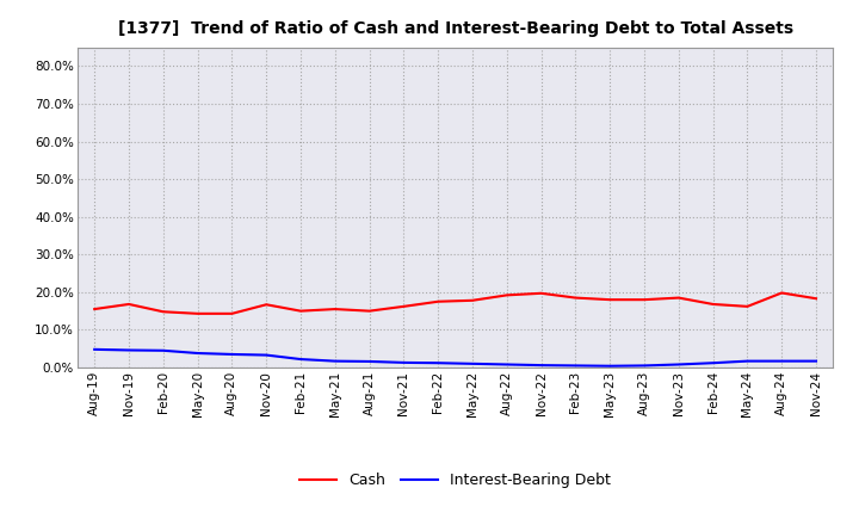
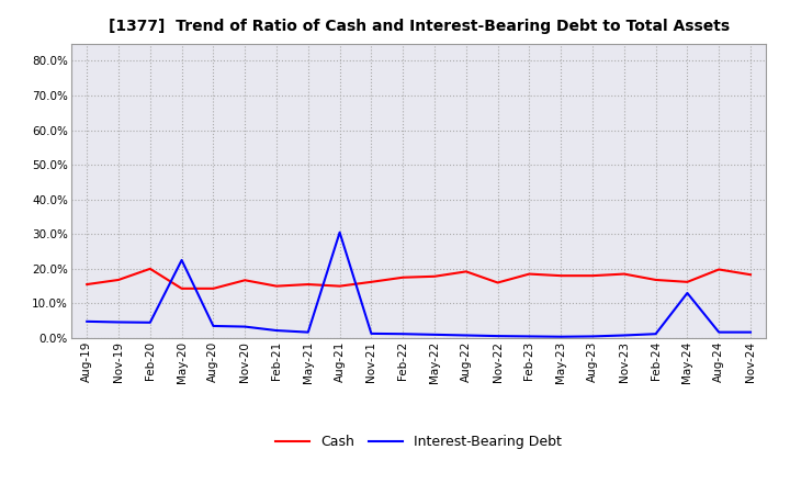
Cash/Feb-20: 14.8% -> 20.0%
Interest-Bearing Debt/May-20: 3.8% -> 22.5%
Interest-Bearing Debt/Aug-21: 1.6% -> 30.5%
Cash/Nov-22: 19.7% -> 16.0%
Interest-Bearing Debt/May-24: 1.7% -> 13.0%
